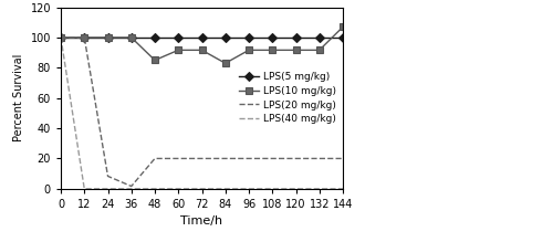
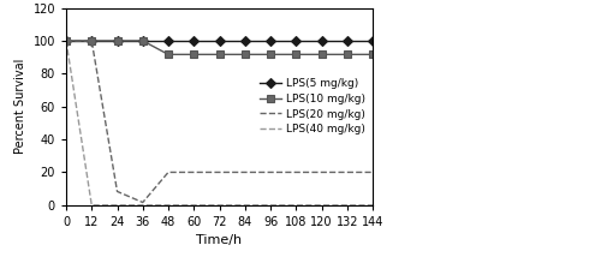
LPS(10 mg/kg)/48: 85 -> 92
LPS(10 mg/kg)/84: 83 -> 92
LPS(10 mg/kg)/144: 107 -> 92
